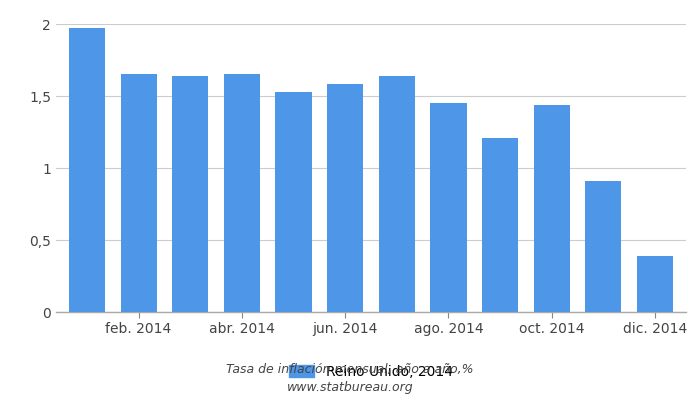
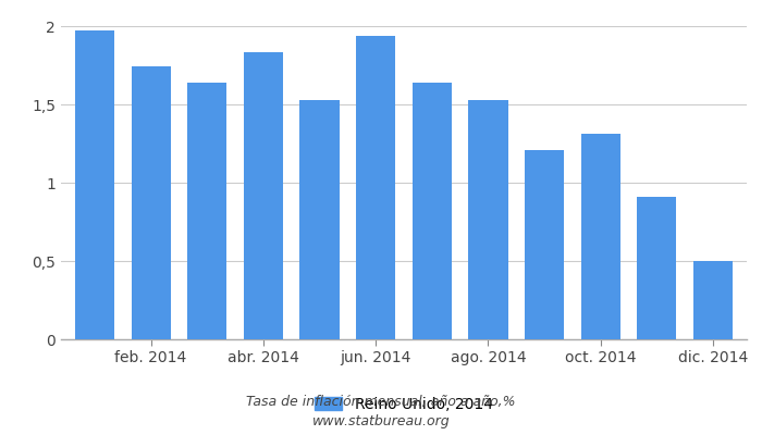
feb. 2014: 1,65 -> 1,74
abr. 2014: 1,65 -> 1,83
jun. 2014: 1,58 -> 1,94
ago. 2014: 1,45 -> 1,53
oct. 2014: 1,44 -> 1,31
dic. 2014: 0,39 -> 0,50
